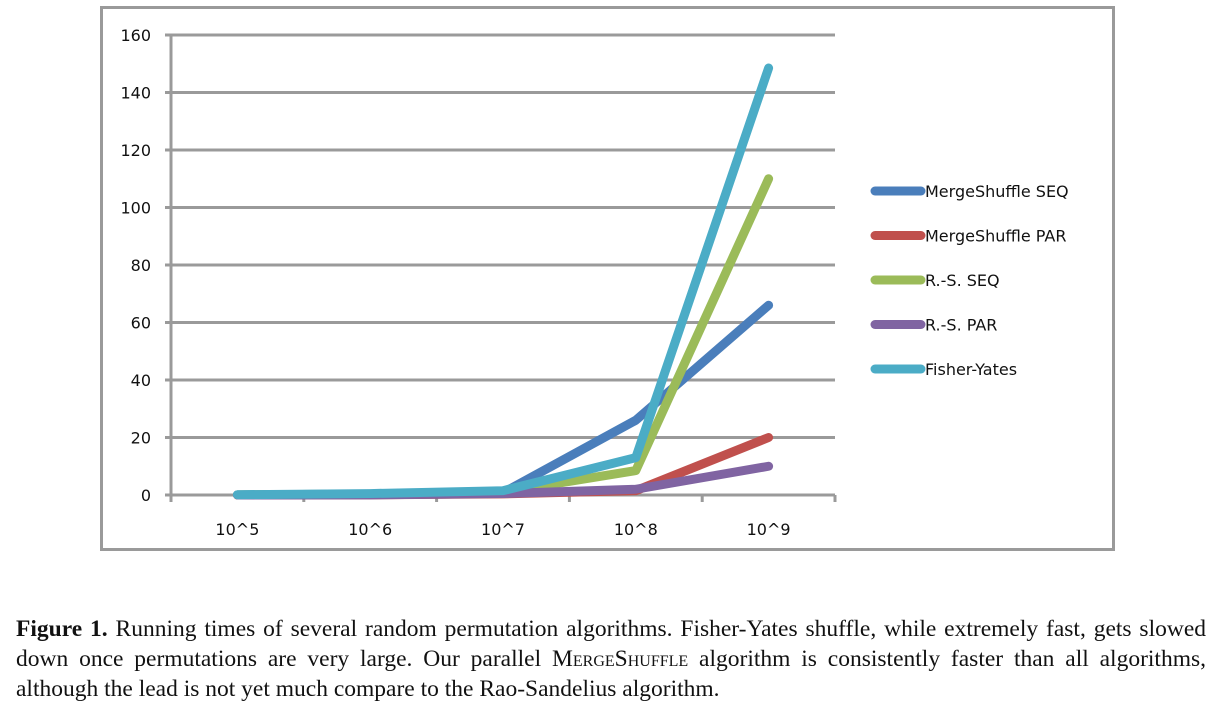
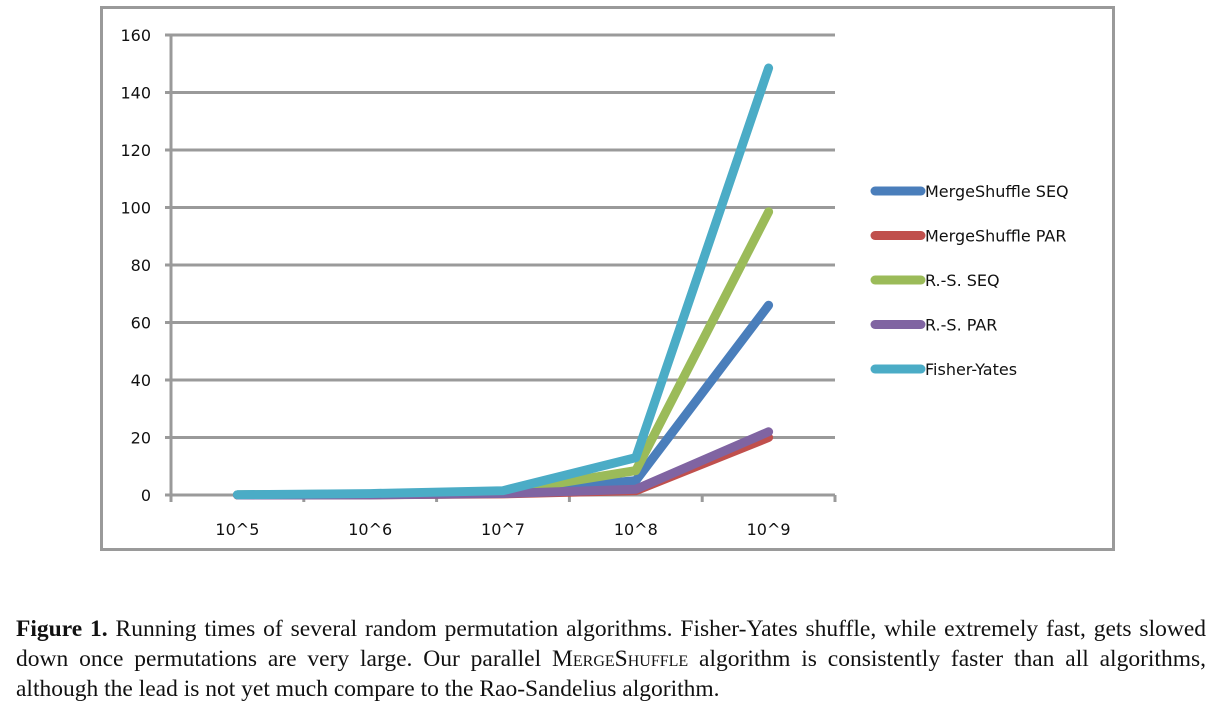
MergeShuffle SEQ/10^8: 26 -> 5
R.-S. SEQ/10^9: 110 -> 98
R.-S. PAR/10^9: 10 -> 22
